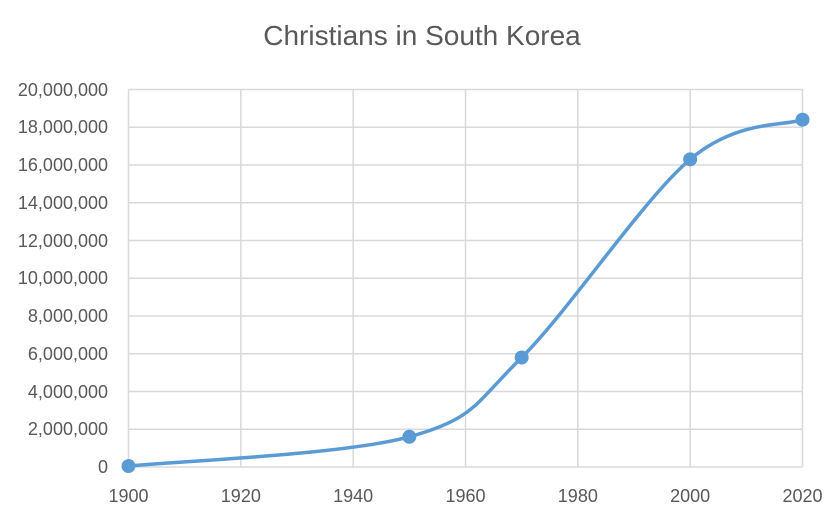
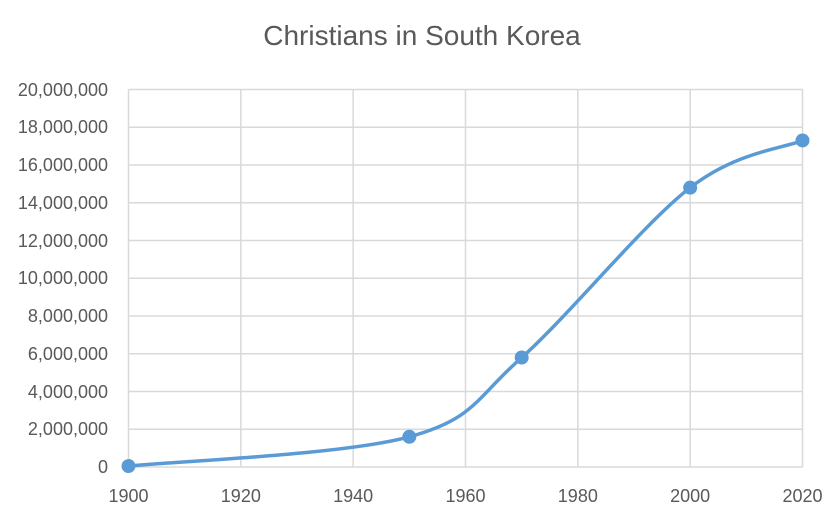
2000: 16300000 -> 14800000
2020: 18400000 -> 17300000
